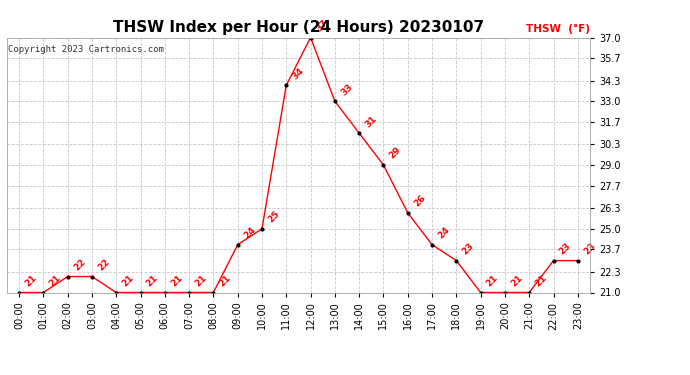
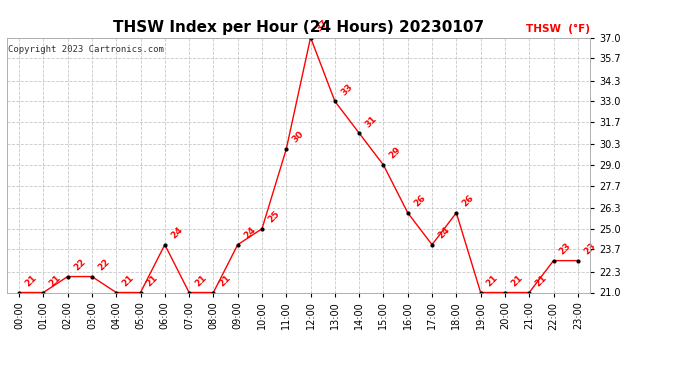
06:00: 21 -> 24
11:00: 34 -> 30
18:00: 23 -> 26
